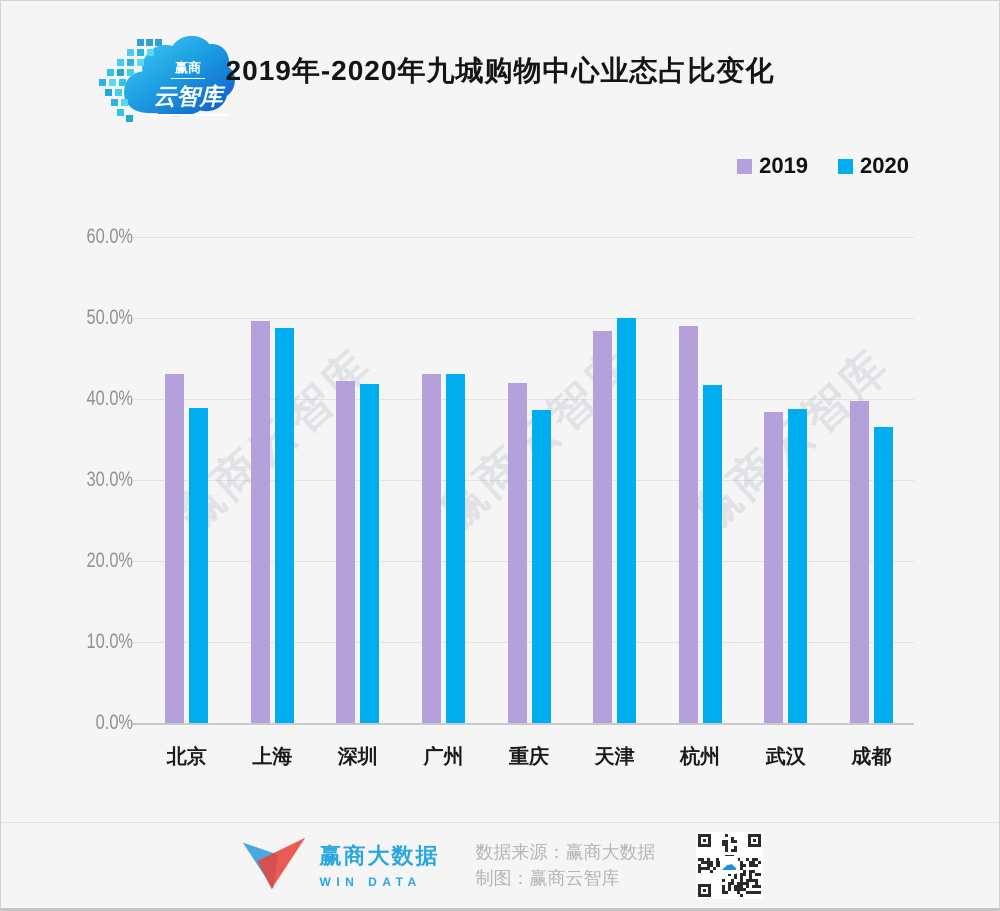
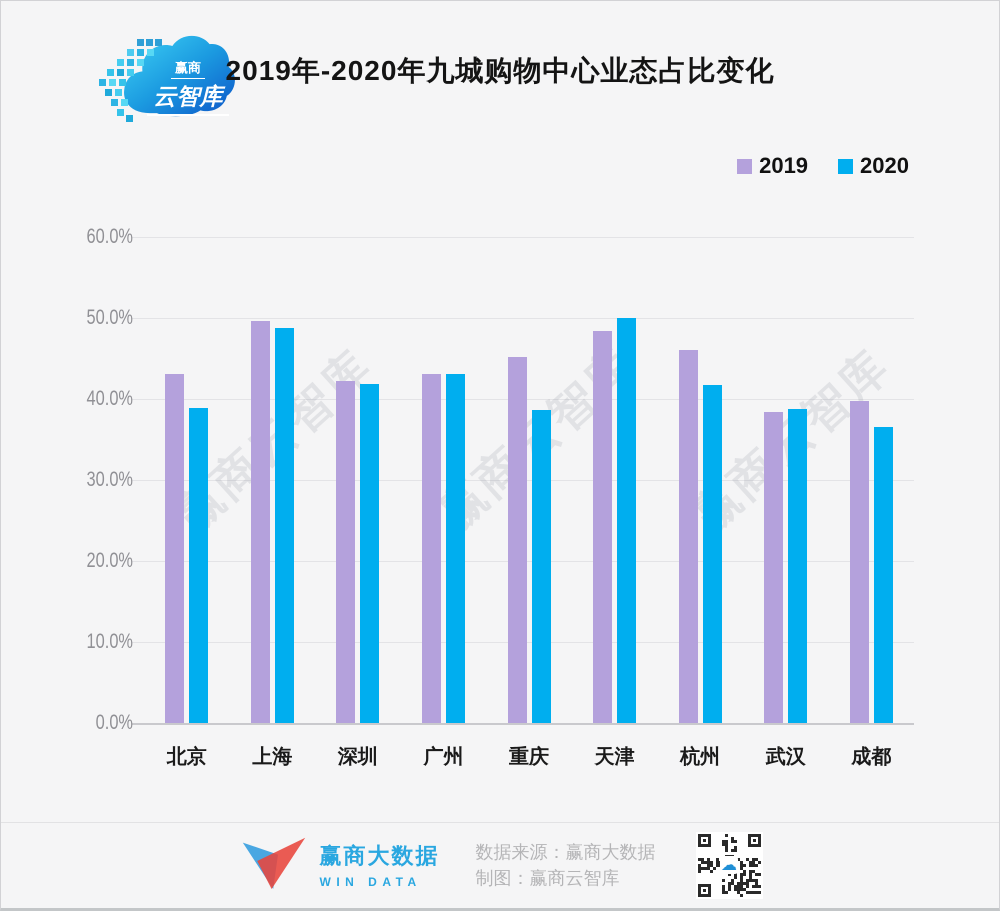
2019/重庆: 42% -> 45%
2019/杭州: 49% -> 46%
